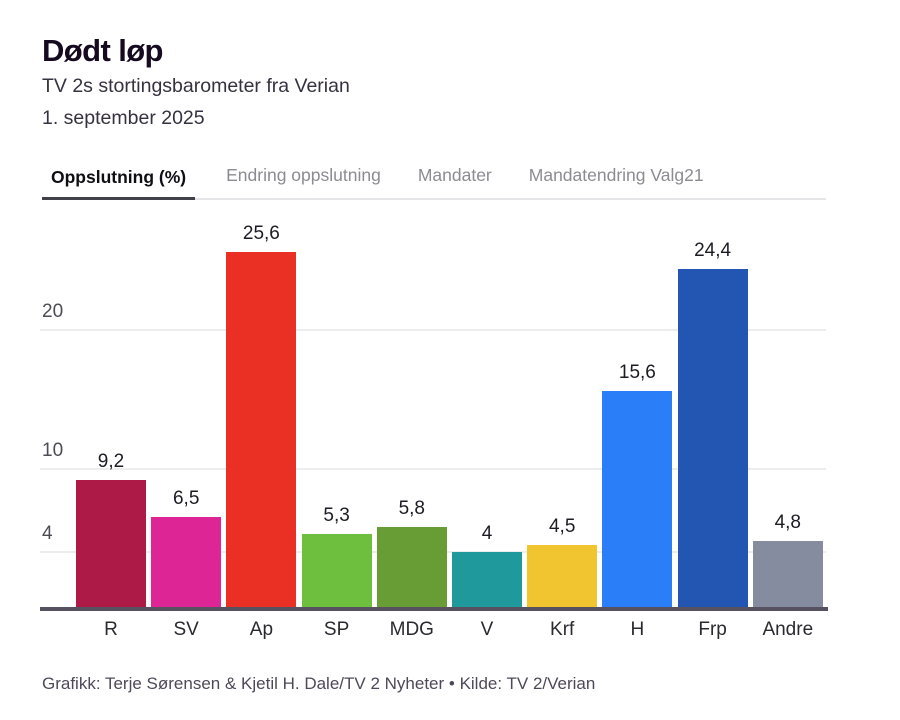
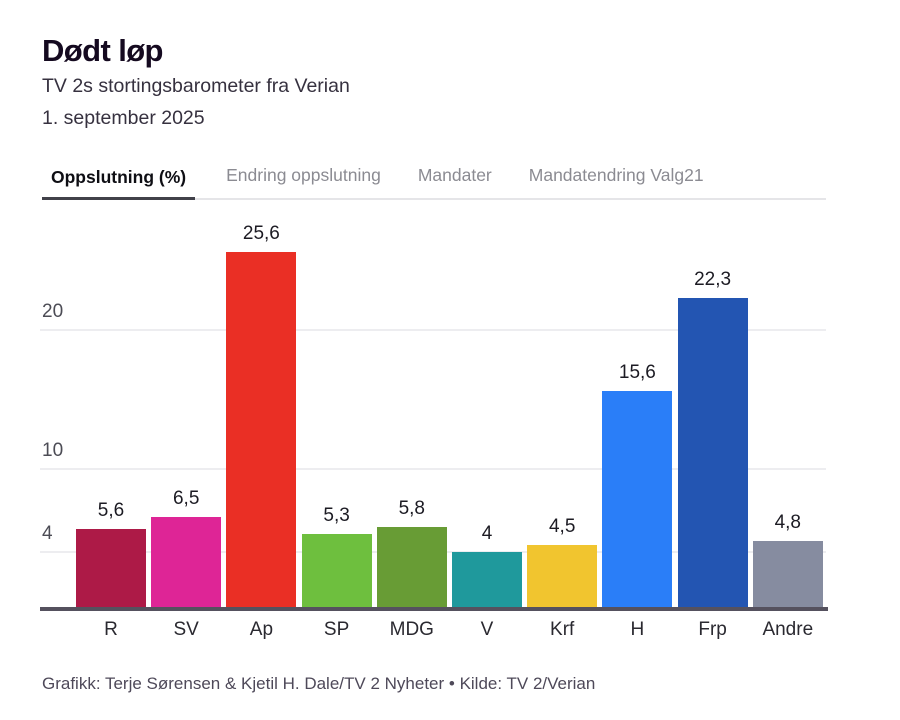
R: 9,2 -> 5,6
Frp: 24,4 -> 22,3
